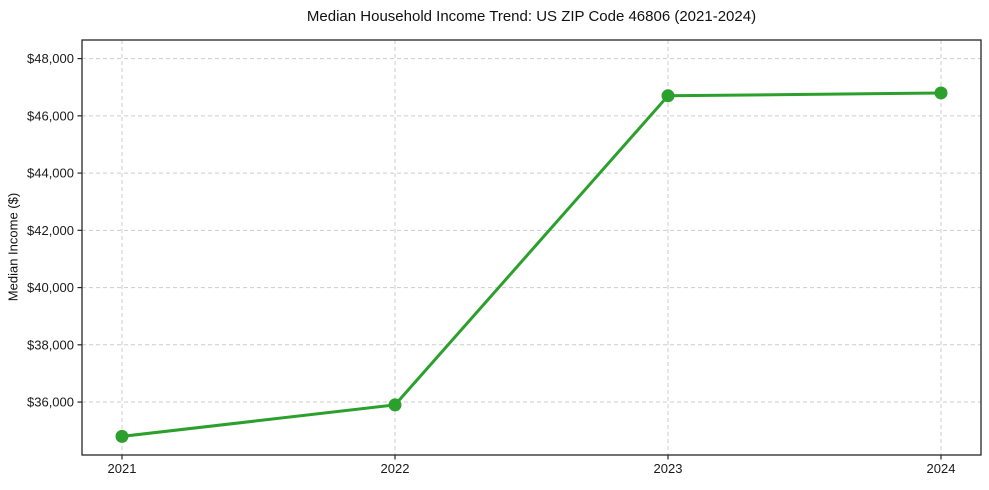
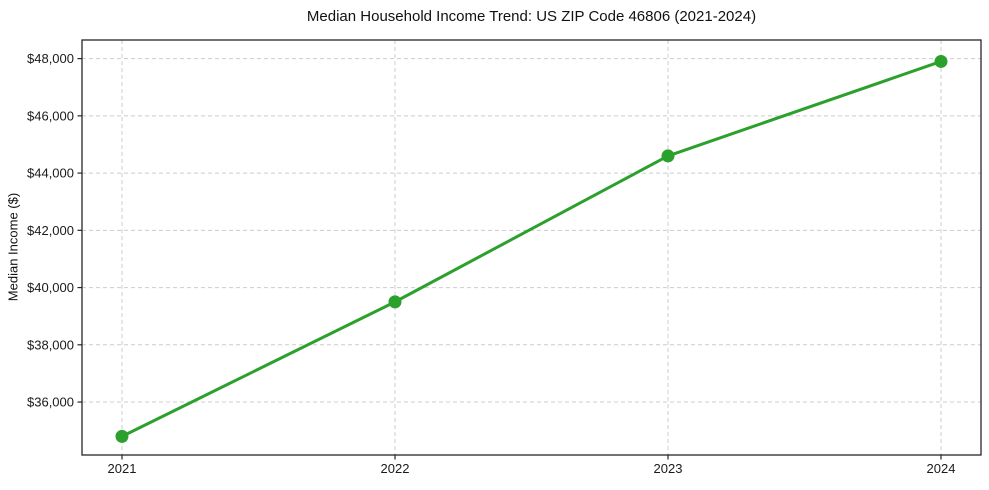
2022: $35900 -> $39500
2023: $46700 -> $44600
2024: $46800 -> $47900
